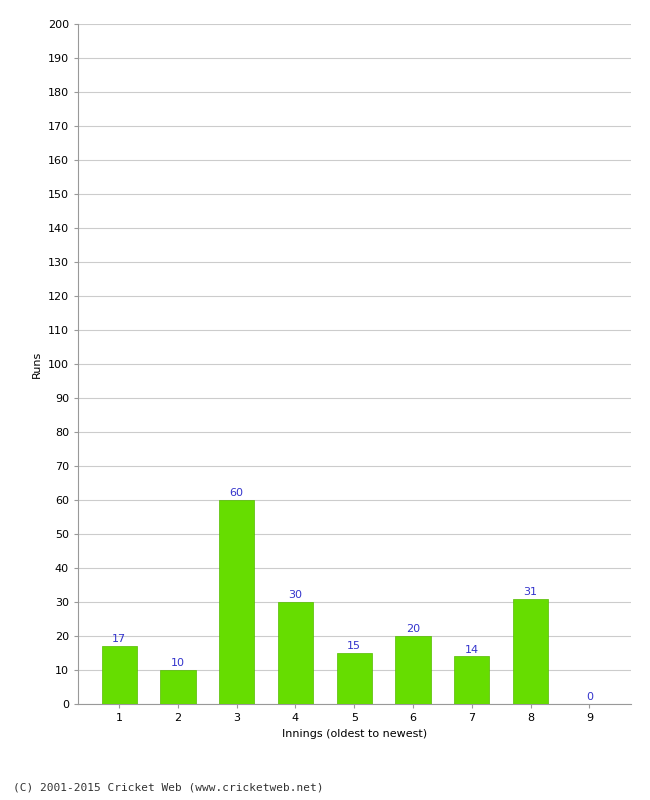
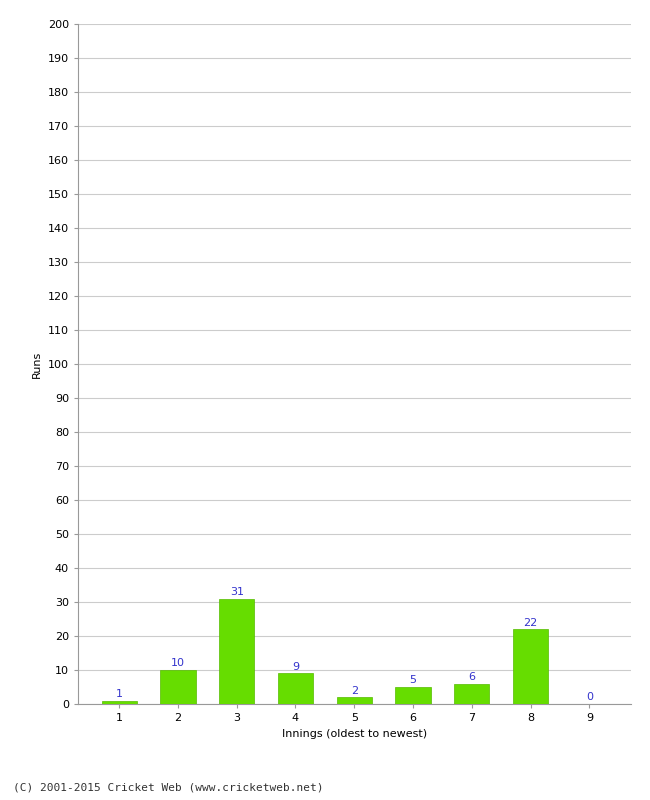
1: 17 -> 1
3: 60 -> 31
4: 30 -> 9
5: 15 -> 2
6: 20 -> 5
7: 14 -> 6
8: 31 -> 22
